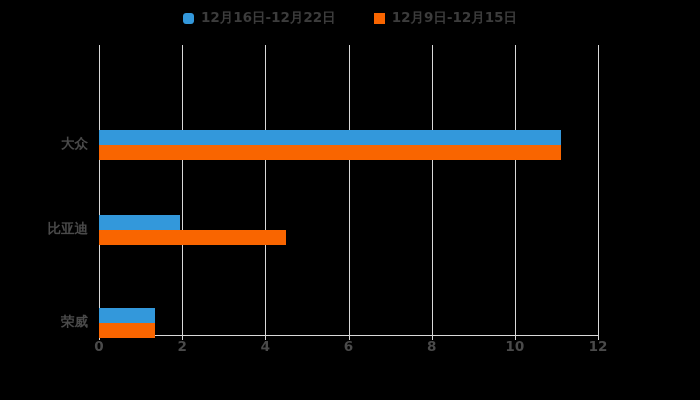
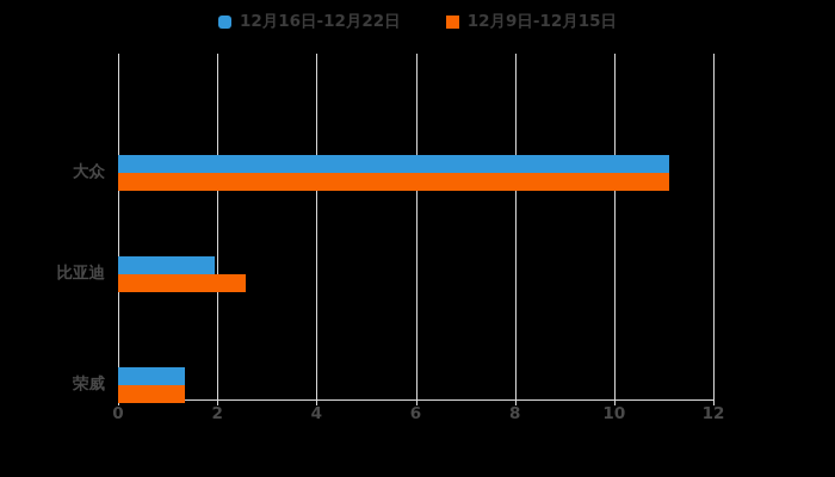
12月9日-12月15日/比亚迪: 4.5 -> 2.6
